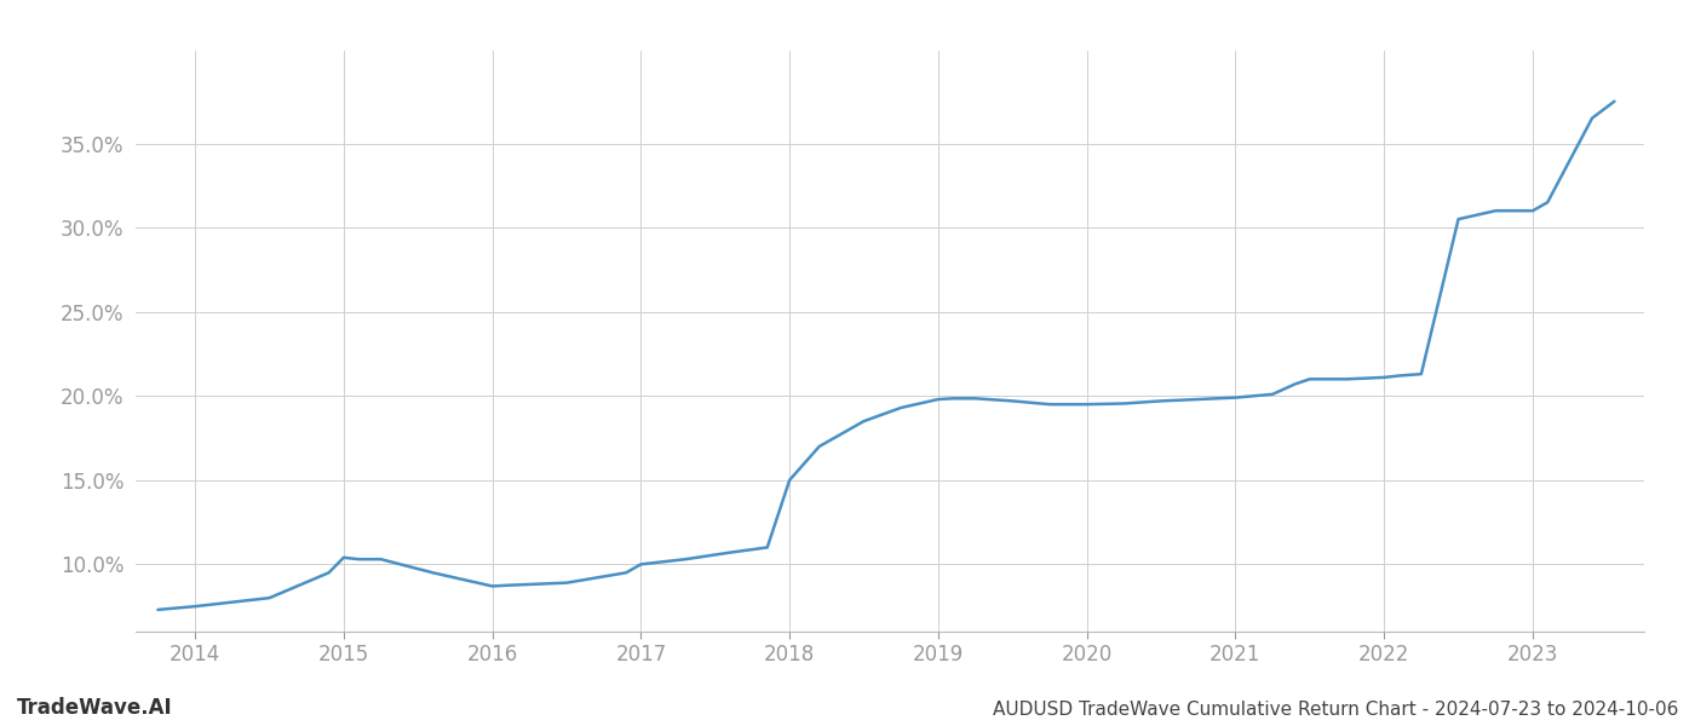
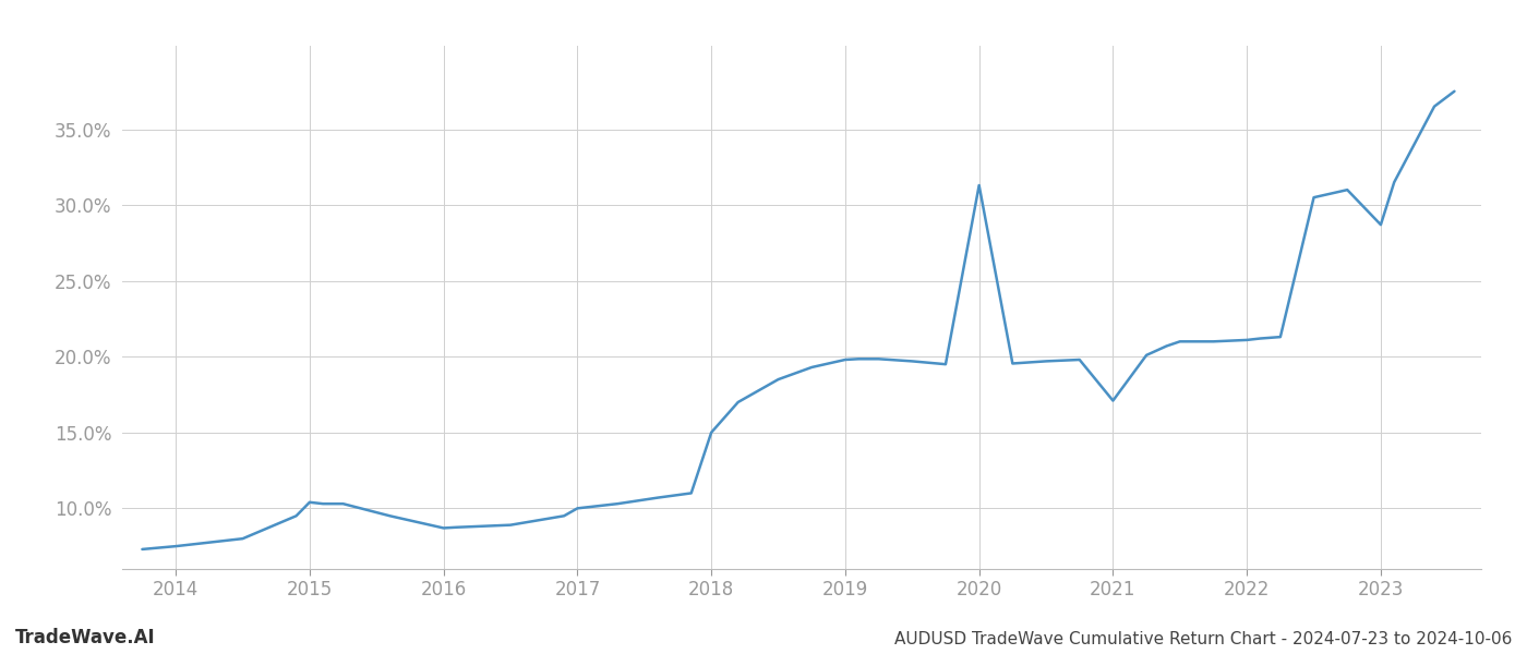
2020: 19.5% -> 31.3%
2021: 19.9% -> 17.1%
2023: 31.0% -> 28.7%
